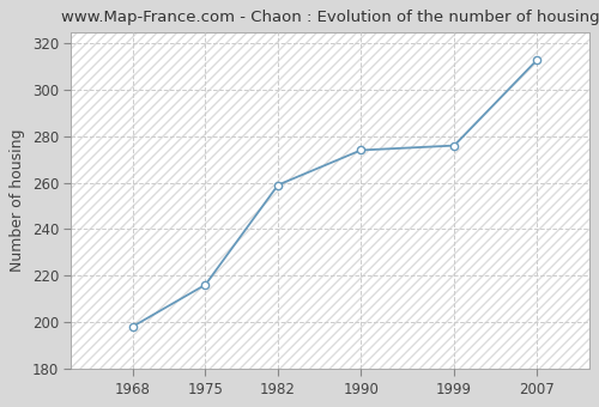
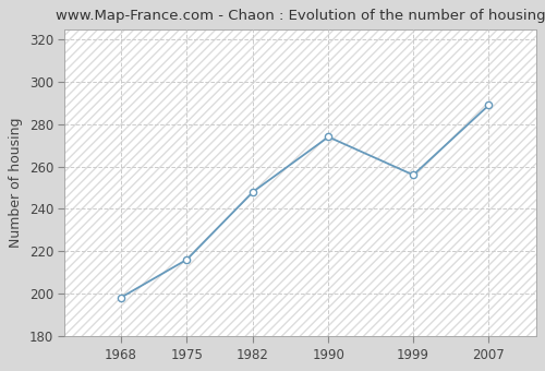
1982: 259 -> 248
1999: 276 -> 256
2007: 313 -> 289
